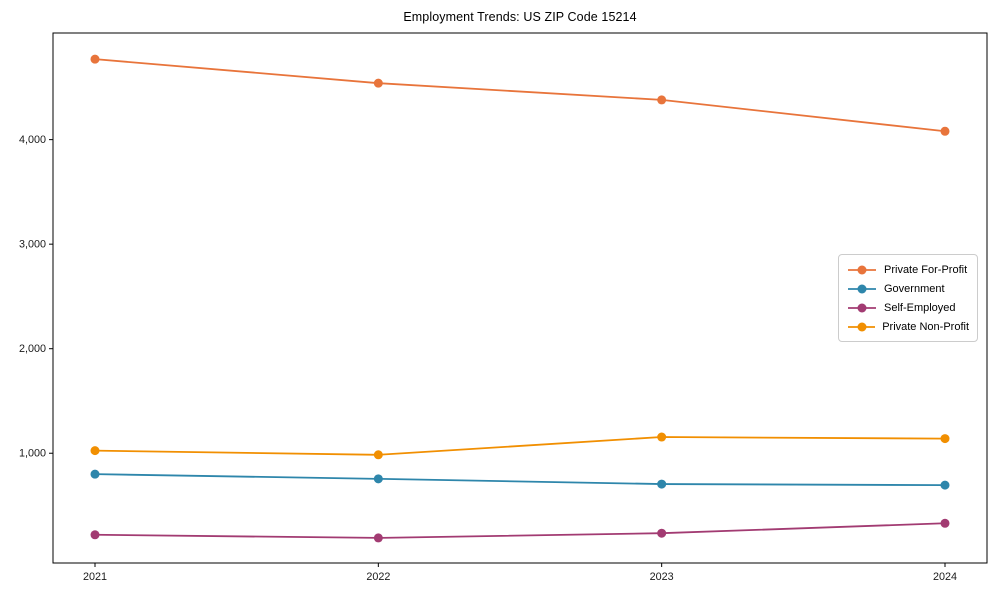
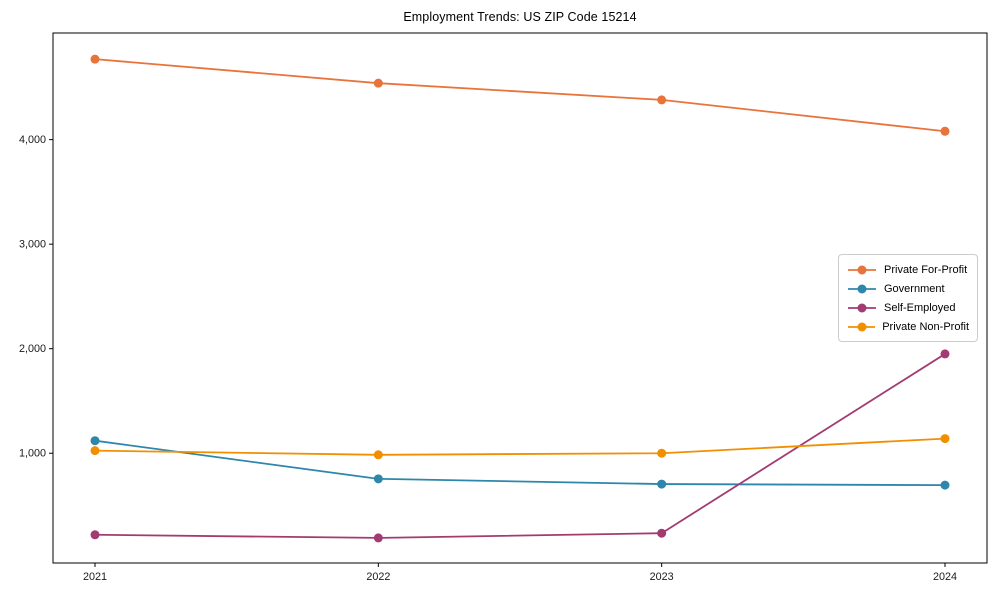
Government/2021: 800 -> 1120
Private Non-Profit/2023: 1160 -> 1000
Self-Employed/2024: 330 -> 1950
